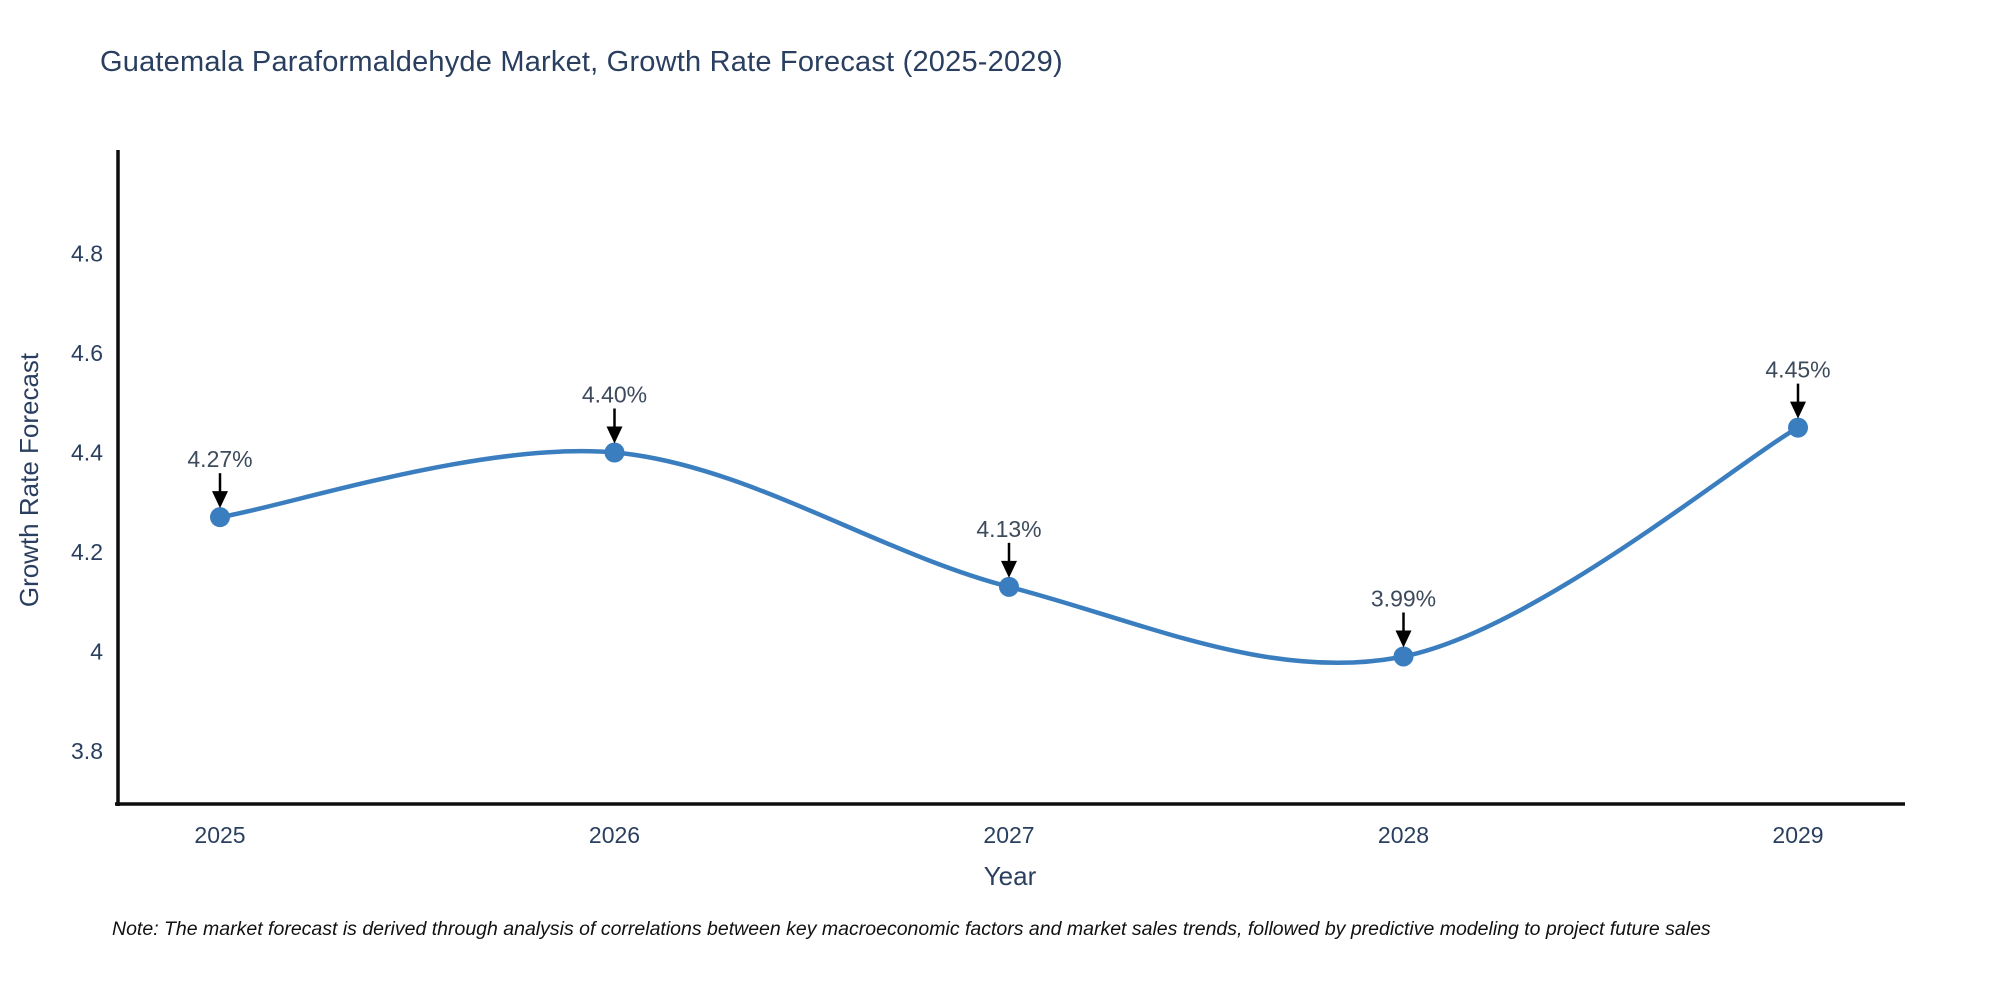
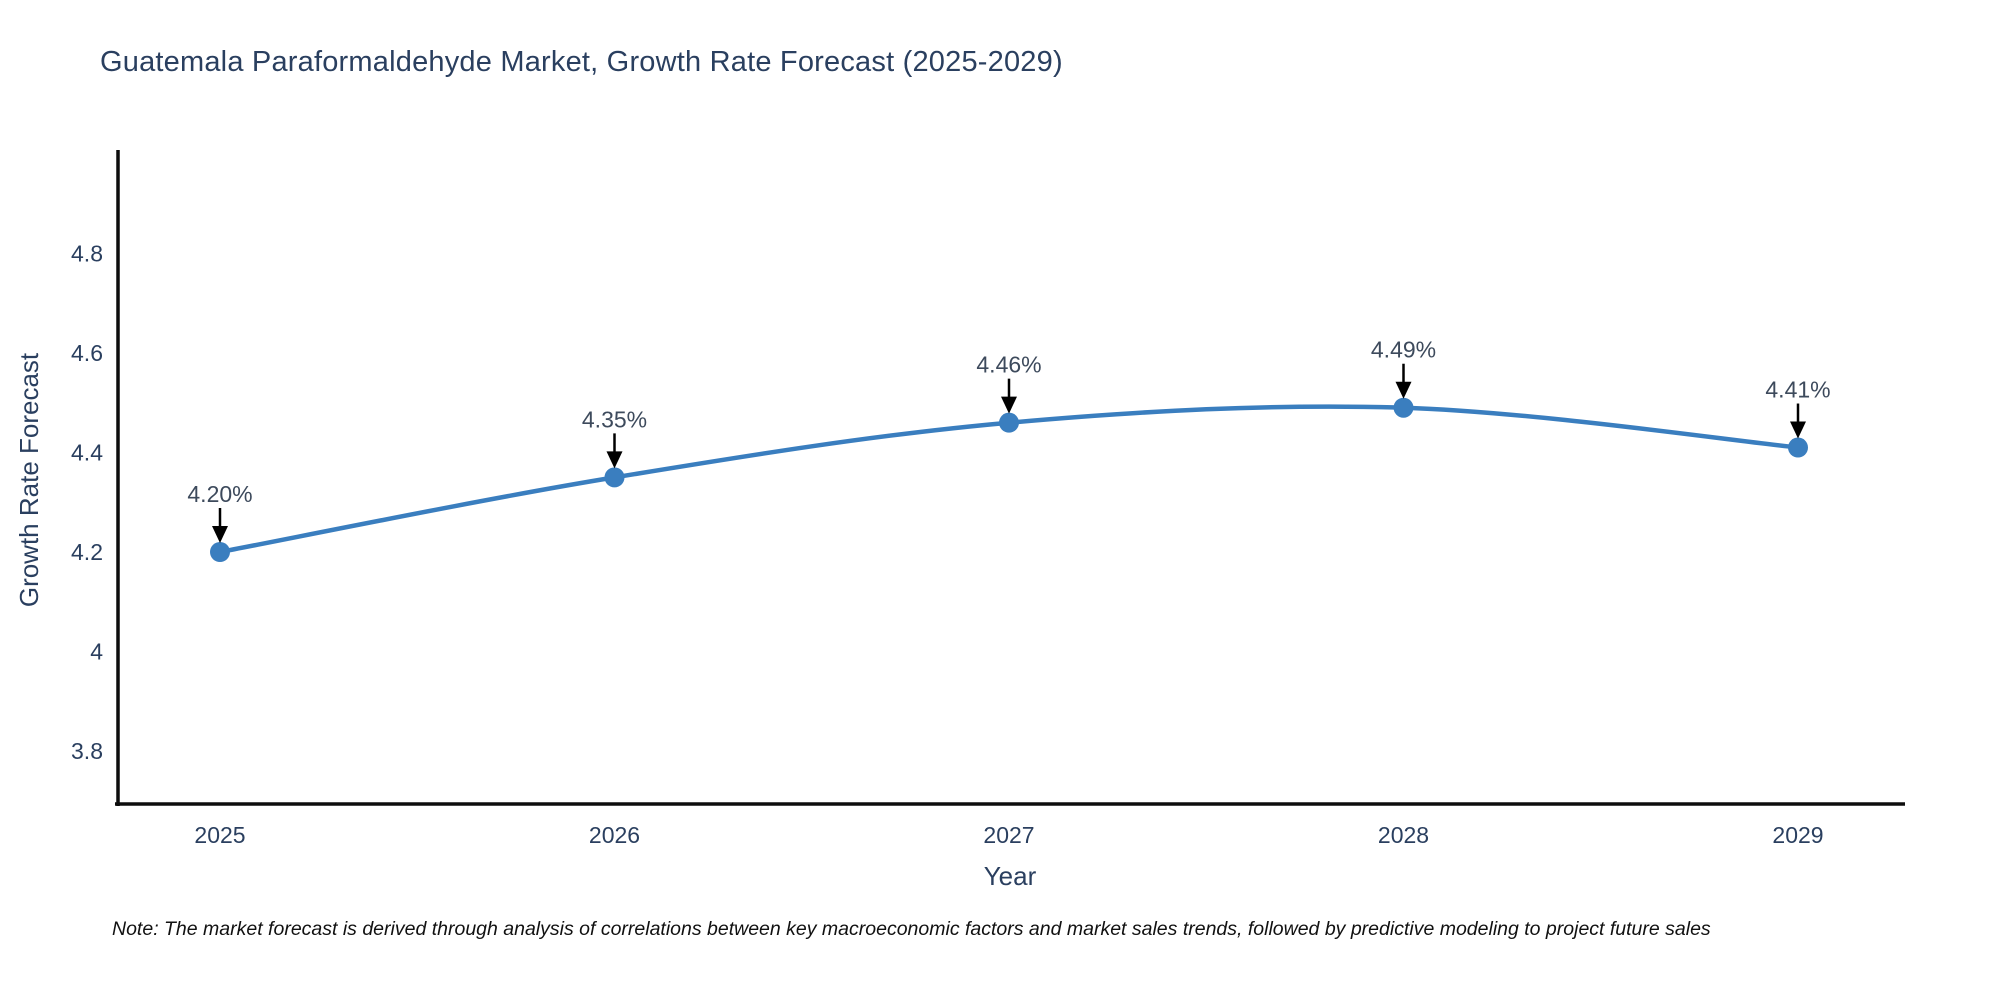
2025: 4.27% -> 4.20%
2026: 4.40% -> 4.35%
2027: 4.13% -> 4.46%
2028: 3.99% -> 4.49%
2029: 4.45% -> 4.41%
